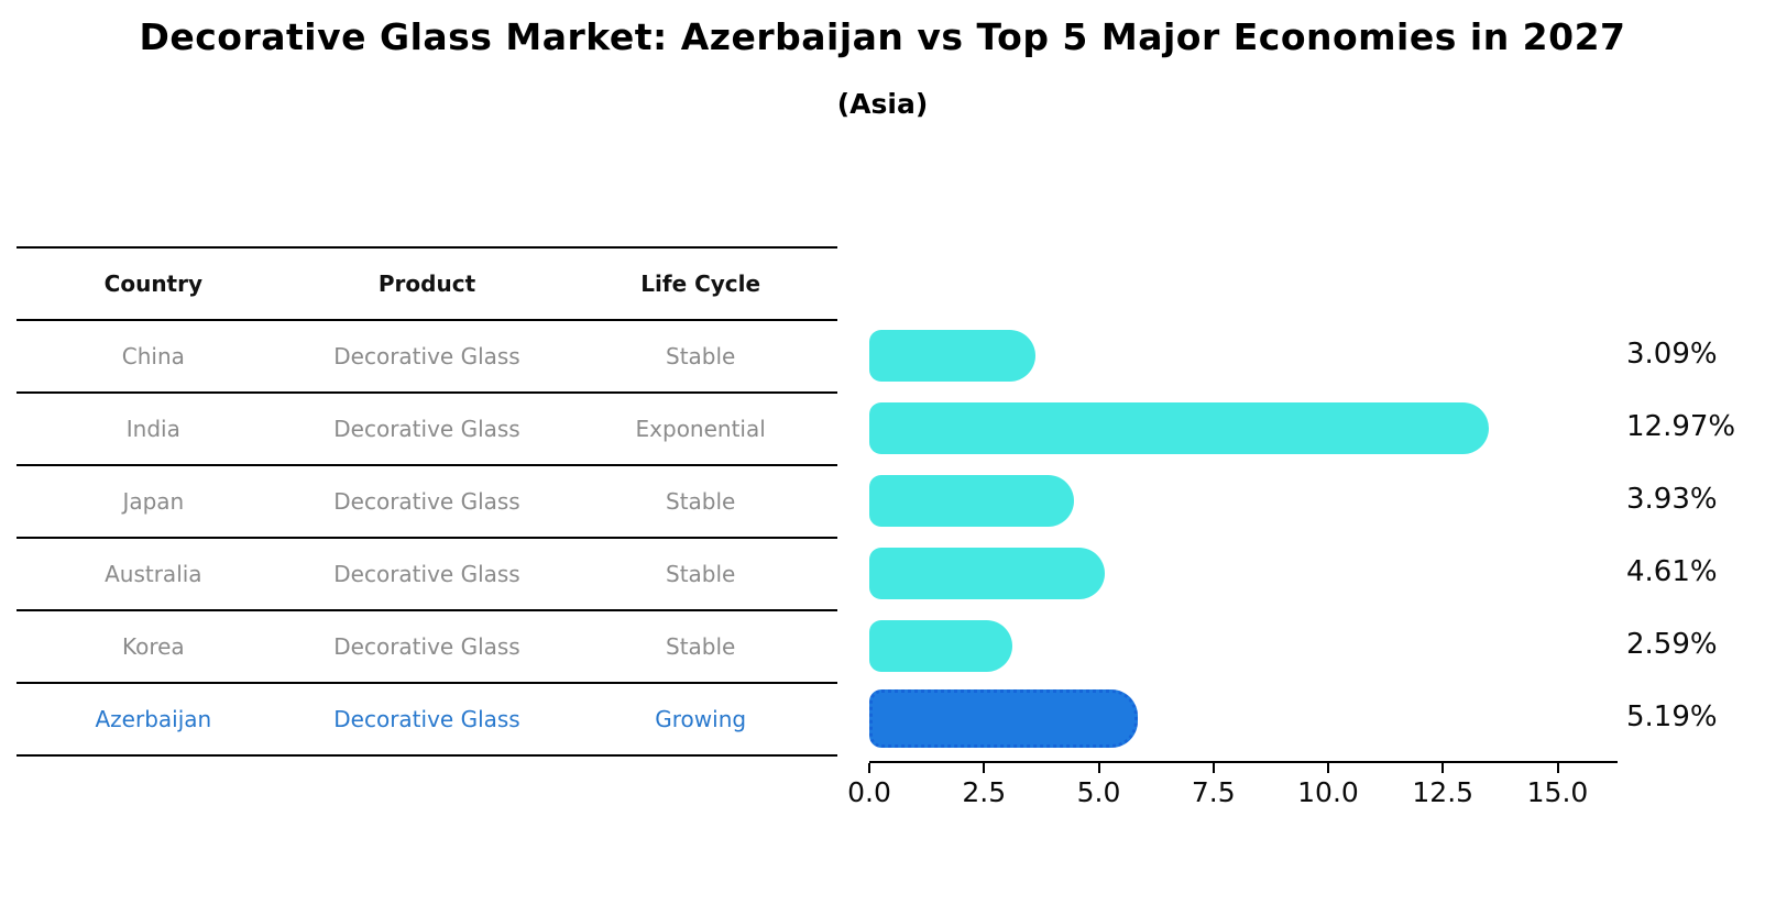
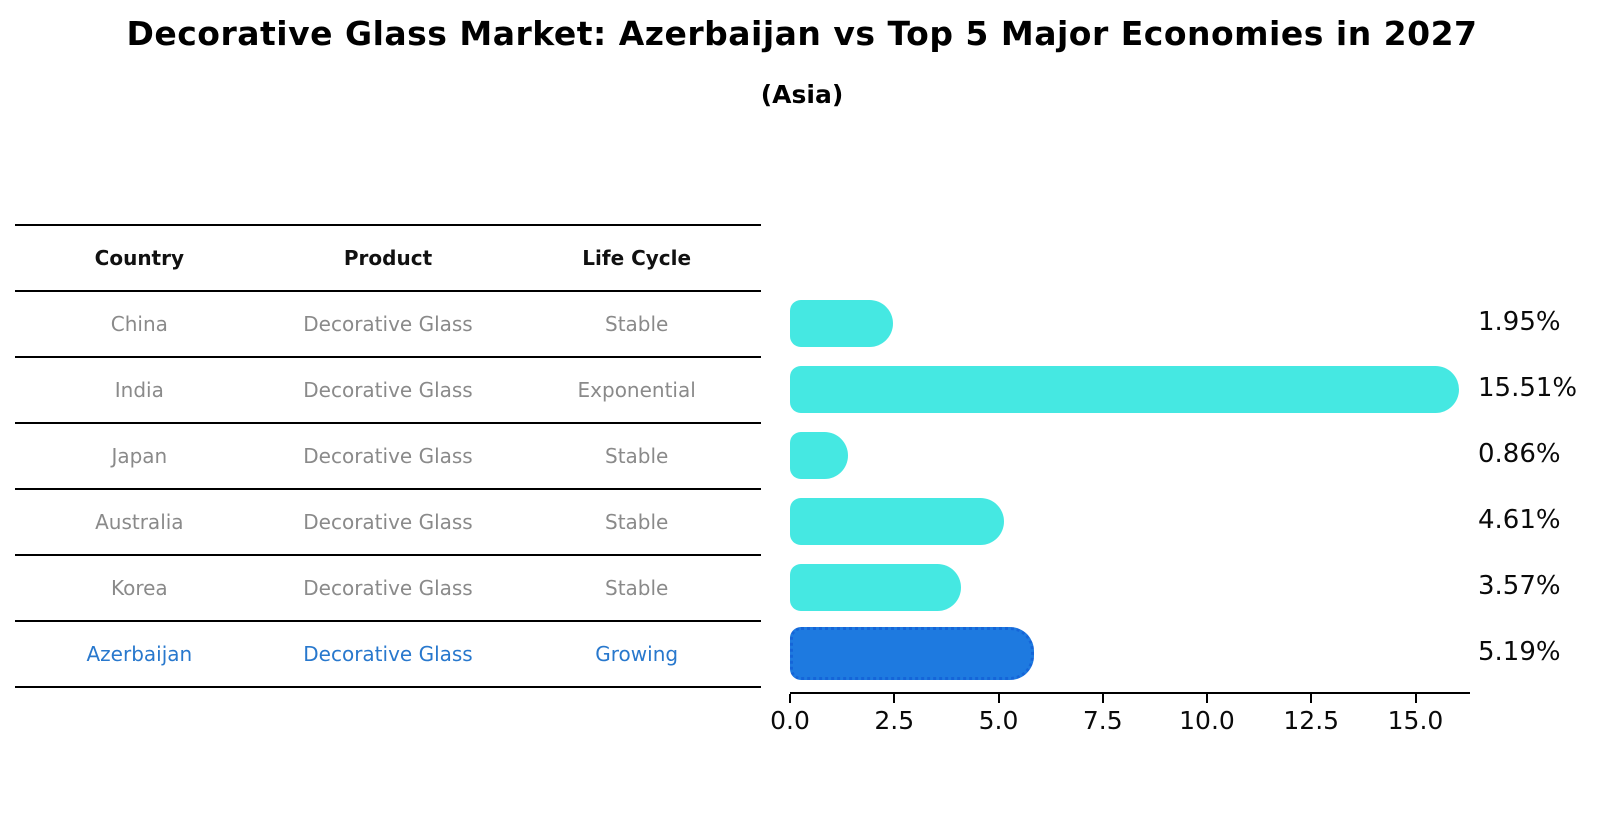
China: 3.09% -> 1.95%
India: 12.97% -> 15.51%
Japan: 3.93% -> 0.86%
Korea: 2.59% -> 3.57%
